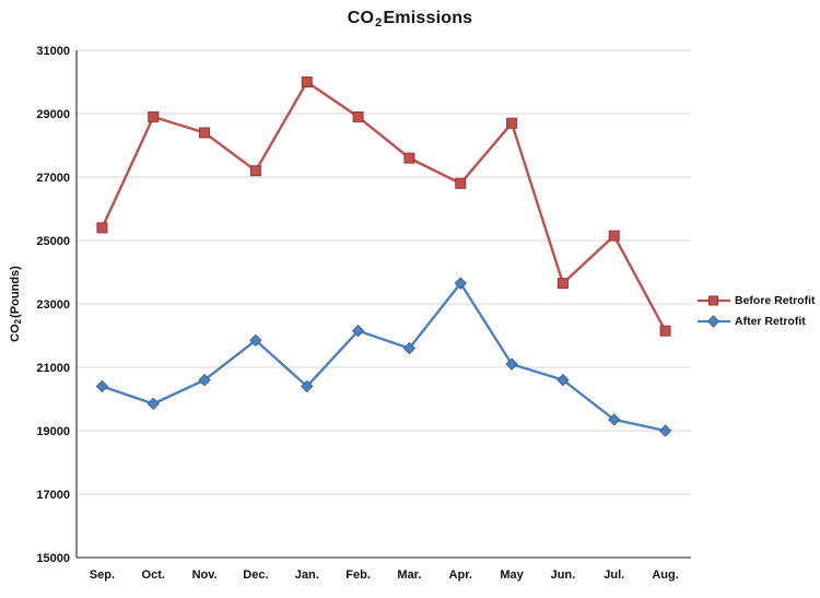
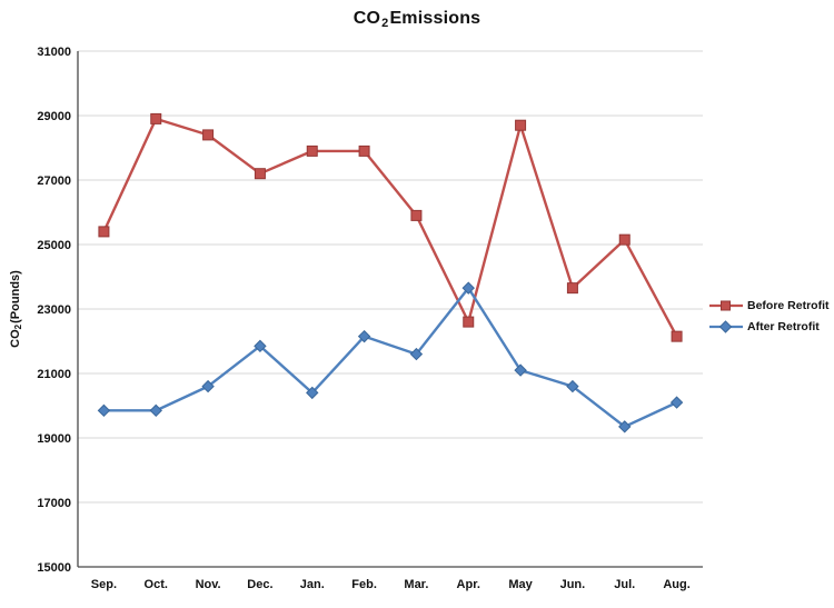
After Retrofit/Sep.: 20400 -> 19800
Before Retrofit/Jan.: 30000 -> 27900
Before Retrofit/Feb.: 28900 -> 27900
Before Retrofit/Mar.: 27600 -> 25900
Before Retrofit/Apr.: 26800 -> 22600
After Retrofit/Aug.: 19000 -> 20100
